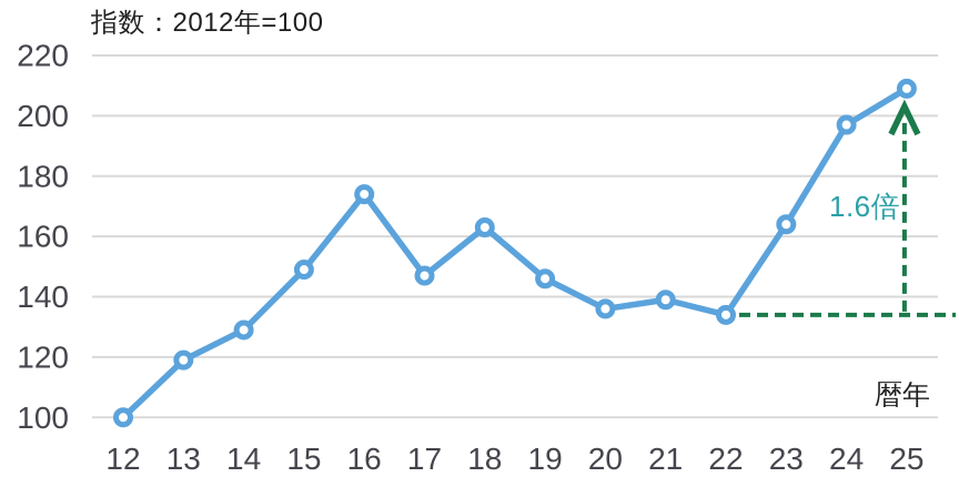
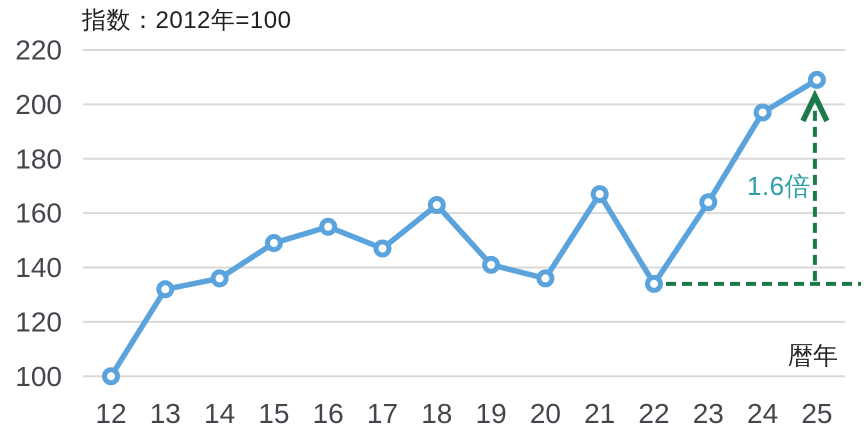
13: 119 -> 132
14: 129 -> 136
16: 174 -> 155
19: 146 -> 141
21: 139 -> 167
